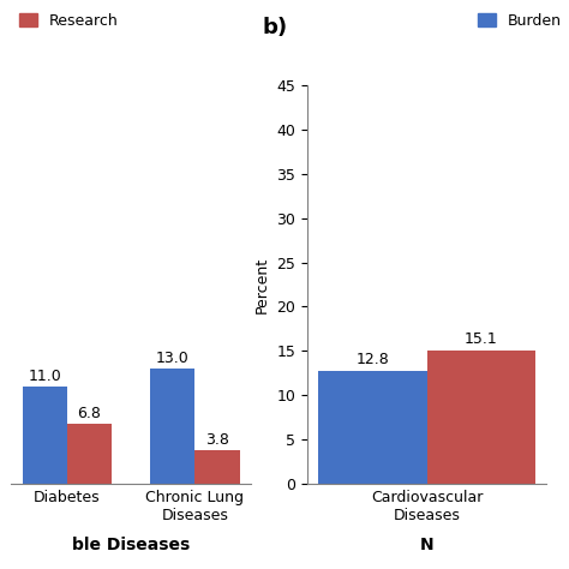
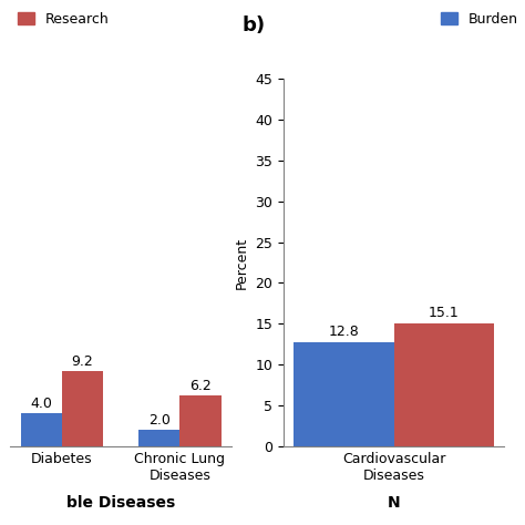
Burden/Diabetes: 11.0 -> 4.0
Research/Diabetes: 6.8 -> 9.2
Burden/Chronic Lung Diseases: 13.0 -> 2.0
Research/Chronic Lung Diseases: 3.8 -> 6.2
